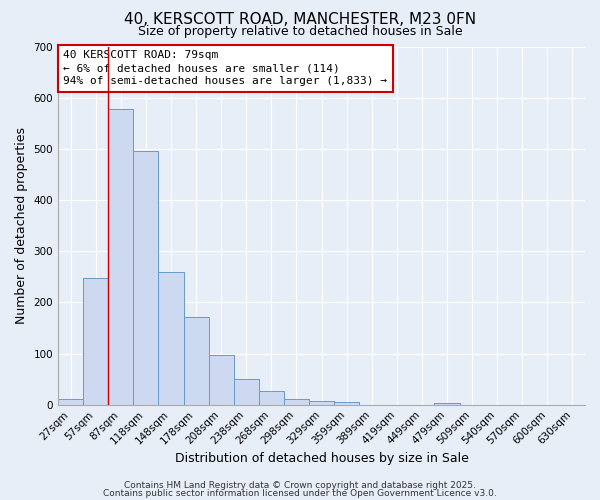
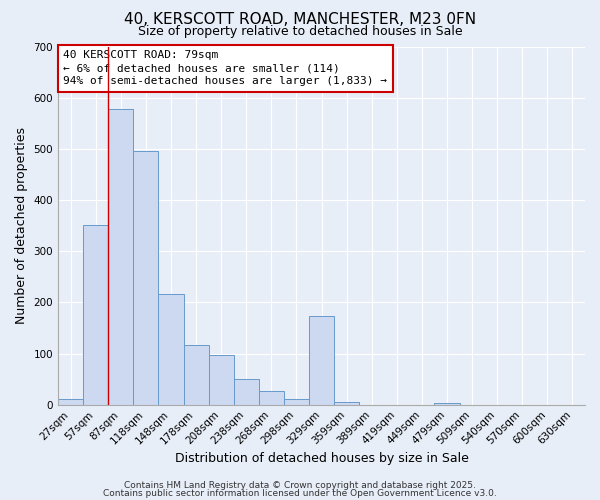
57sqm: 247 -> 352
148sqm: 260 -> 216
178sqm: 172 -> 116
329sqm: 8 -> 174
